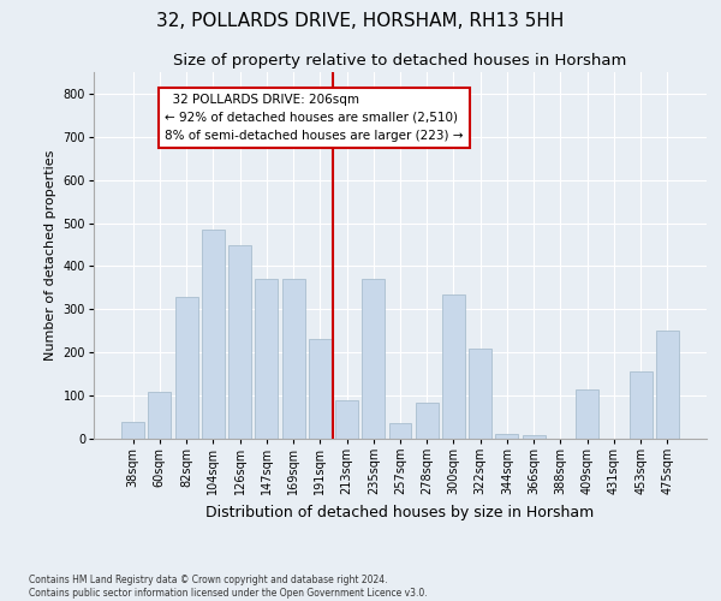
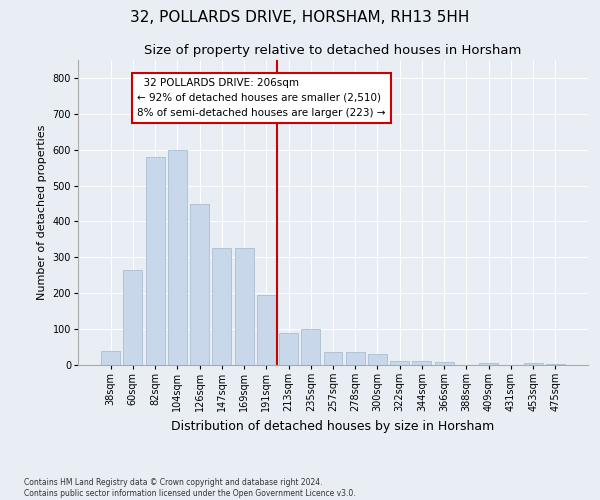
60sqm: 110 -> 265
82sqm: 330 -> 580
104sqm: 485 -> 600
147sqm: 370 -> 325
169sqm: 370 -> 325
191sqm: 230 -> 195
235sqm: 370 -> 100
278sqm: 85 -> 35
300sqm: 335 -> 30
322sqm: 210 -> 12
409sqm: 115 -> 5
453sqm: 155 -> 5
475sqm: 250 -> 2
